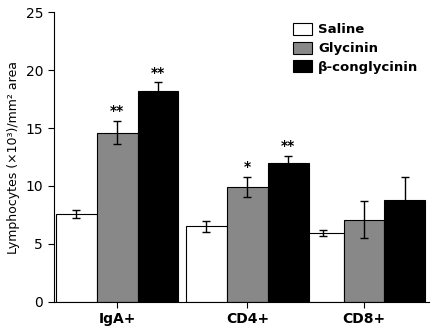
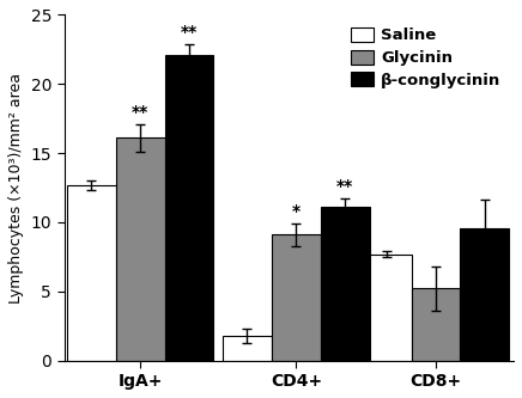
Saline/IgA+: 7.6 -> 12.7
Glycinin/IgA+: 14.6 -> 16.1
β-conglycinin/IgA+: 18.2 -> 22.1
Saline/CD4+: 6.5 -> 1.8
Glycinin/CD4+: 9.9 -> 9.1
β-conglycinin/CD4+: 12.0 -> 11.1
Saline/CD8+: 5.9 -> 7.7
Glycinin/CD8+: 7.1 -> 5.2
β-conglycinin/CD8+: 8.8 -> 9.6
